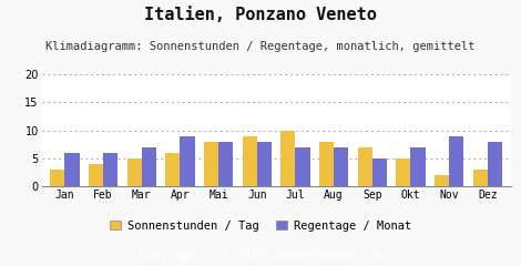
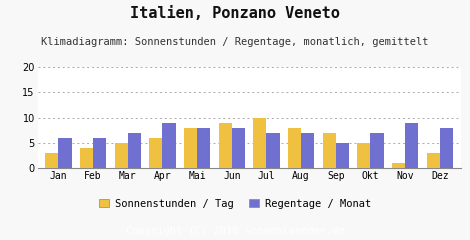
Sonnenstunden / Tag/Nov: 2 -> 1
